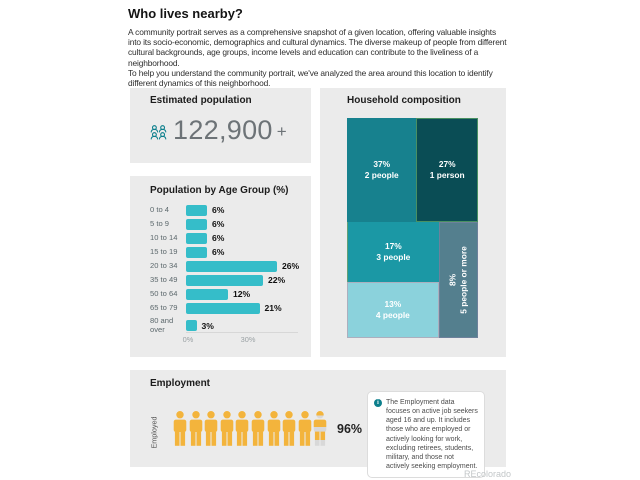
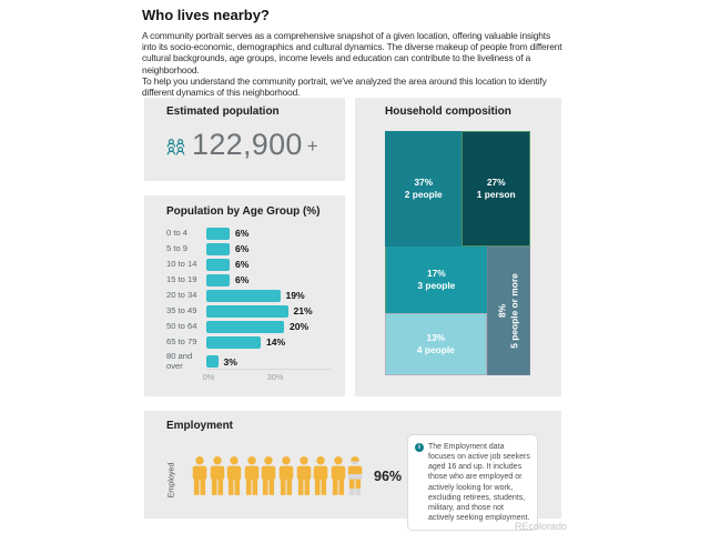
Population by Age Group (%)/20 to 34: 26% -> 19%
Population by Age Group (%)/35 to 49: 22% -> 21%
Population by Age Group (%)/50 to 64: 12% -> 20%
Population by Age Group (%)/65 to 79: 21% -> 14%
